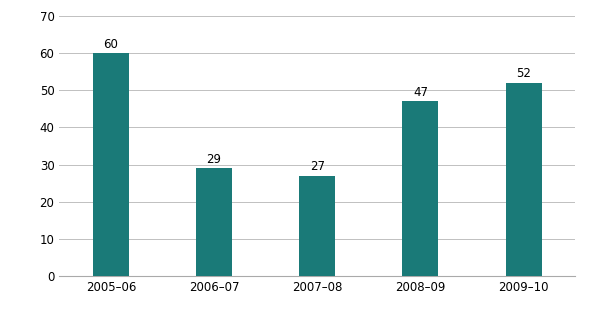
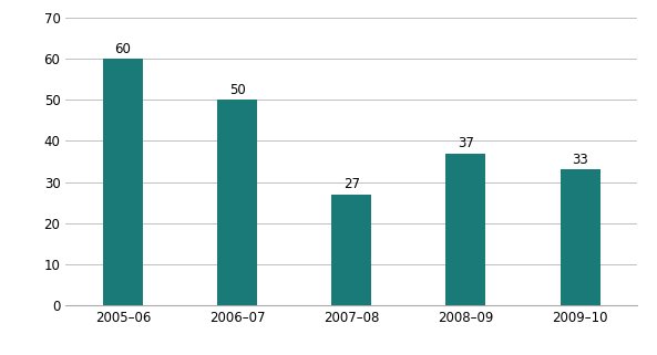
2006–07: 29 -> 50
2008–09: 47 -> 37
2009–10: 52 -> 33
